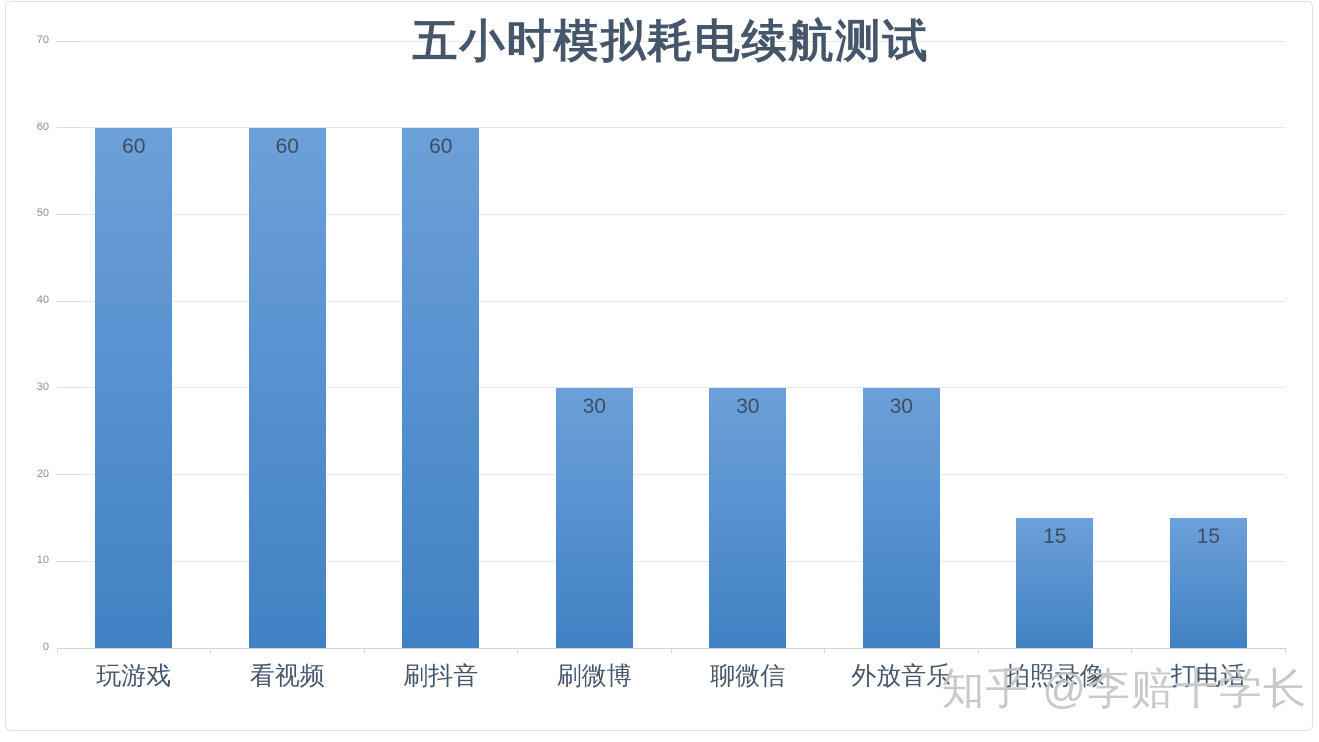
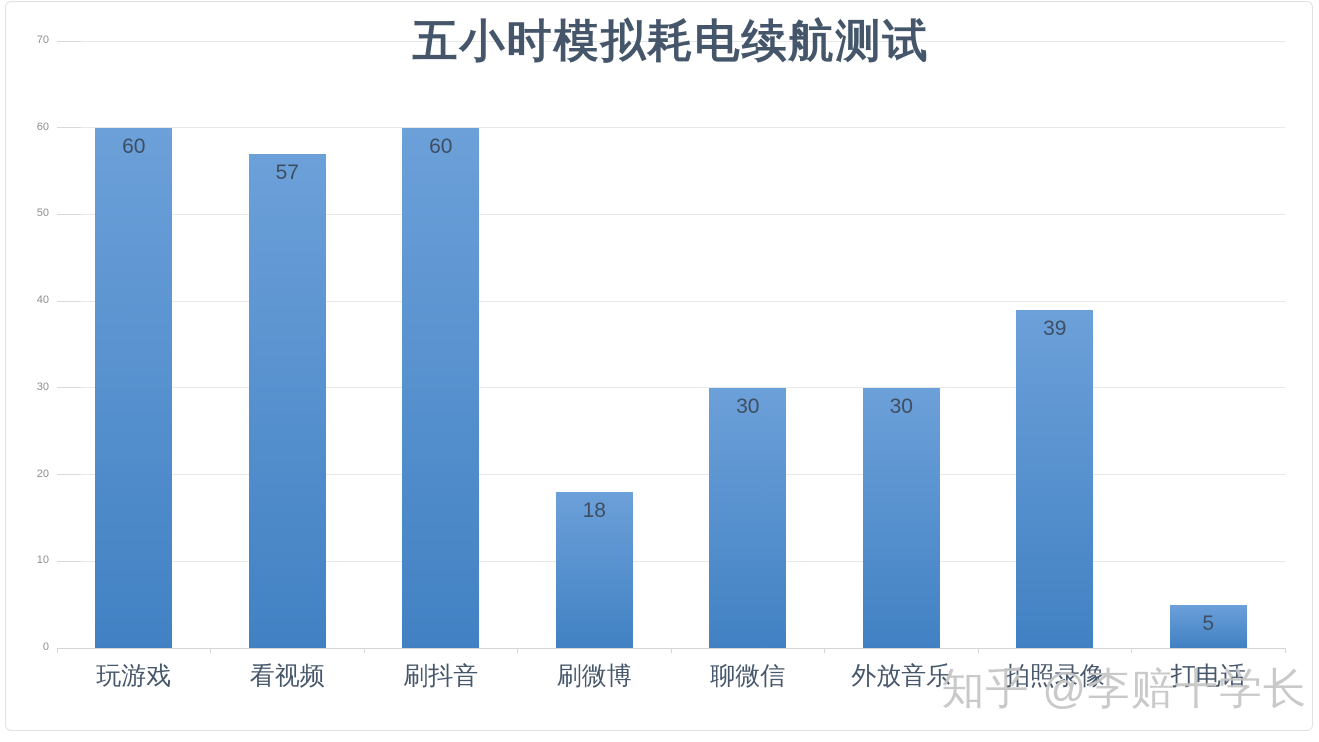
看视频: 60 -> 57
刷微博: 30 -> 18
拍照录像: 15 -> 39
打电话: 15 -> 5
